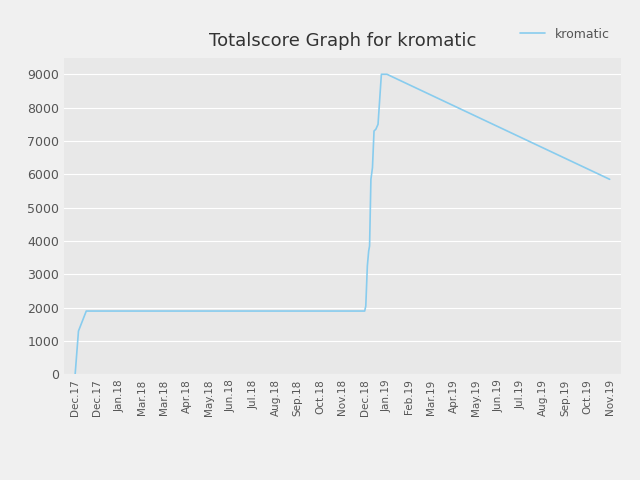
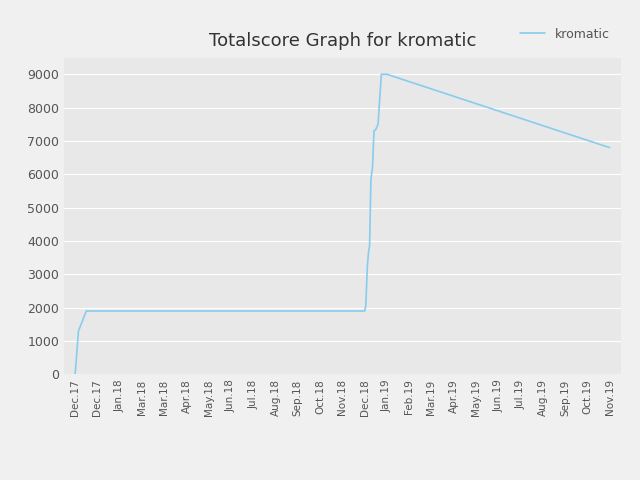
Nov.19: 5850 -> 6800
